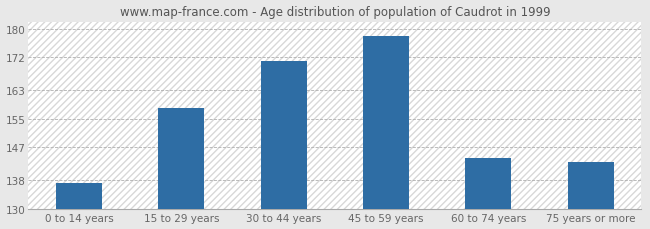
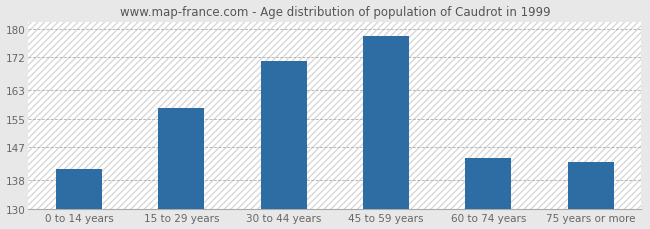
0 to 14 years: 137 -> 141
